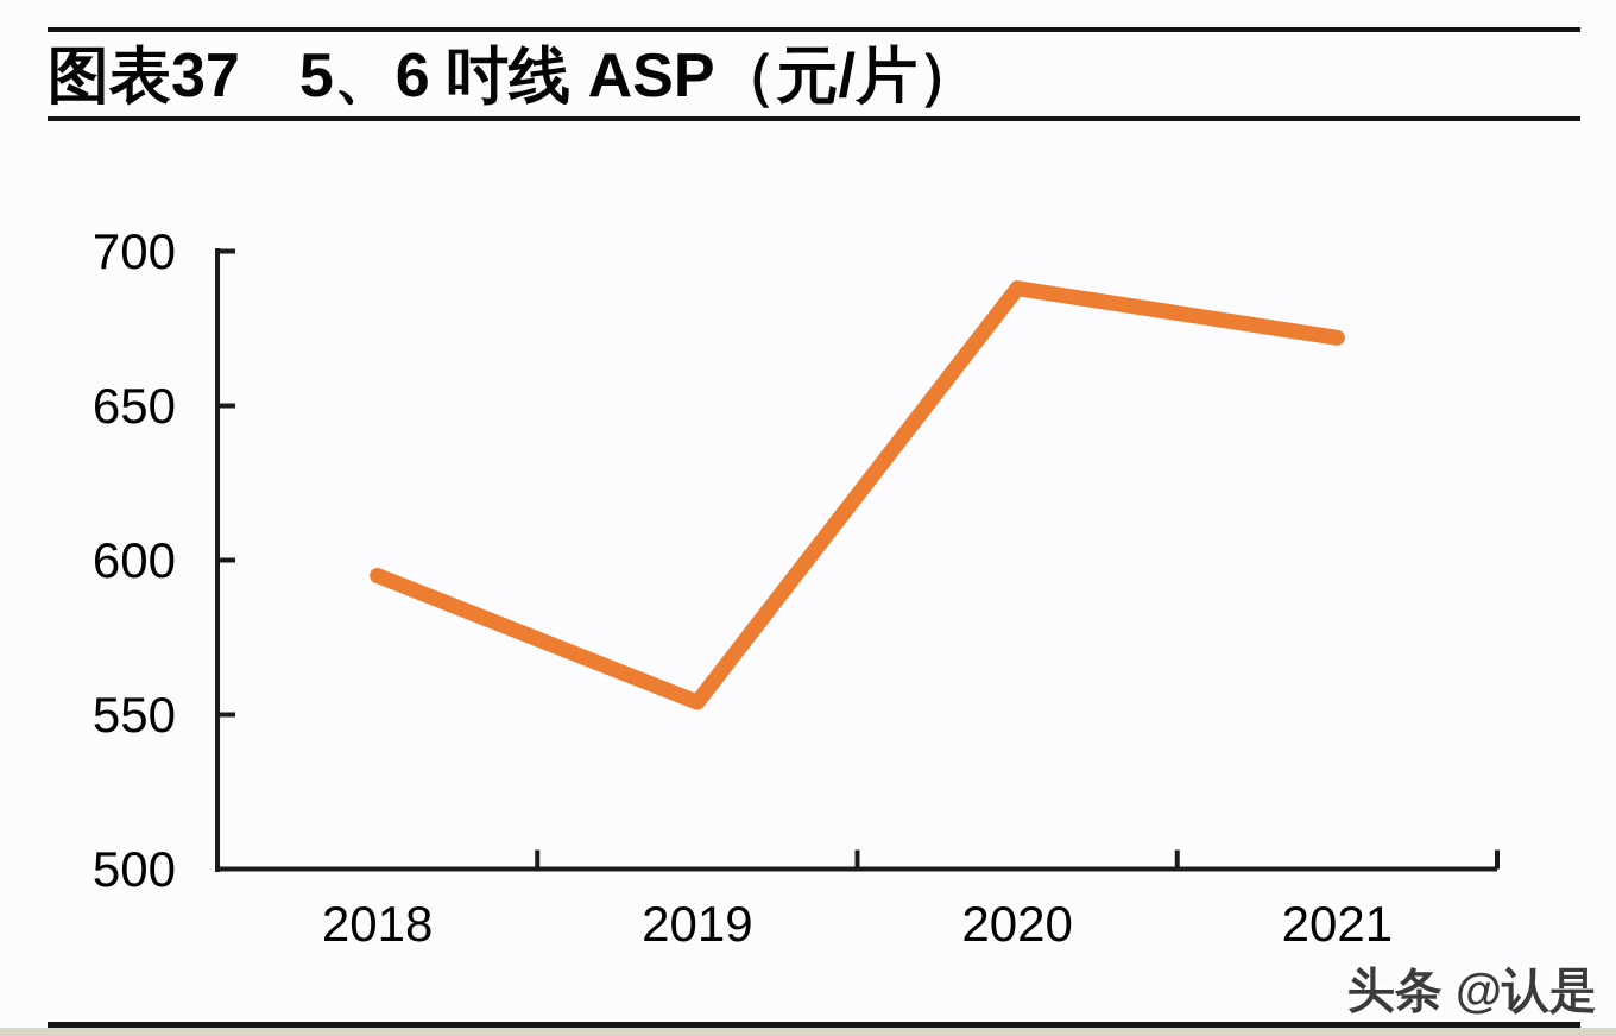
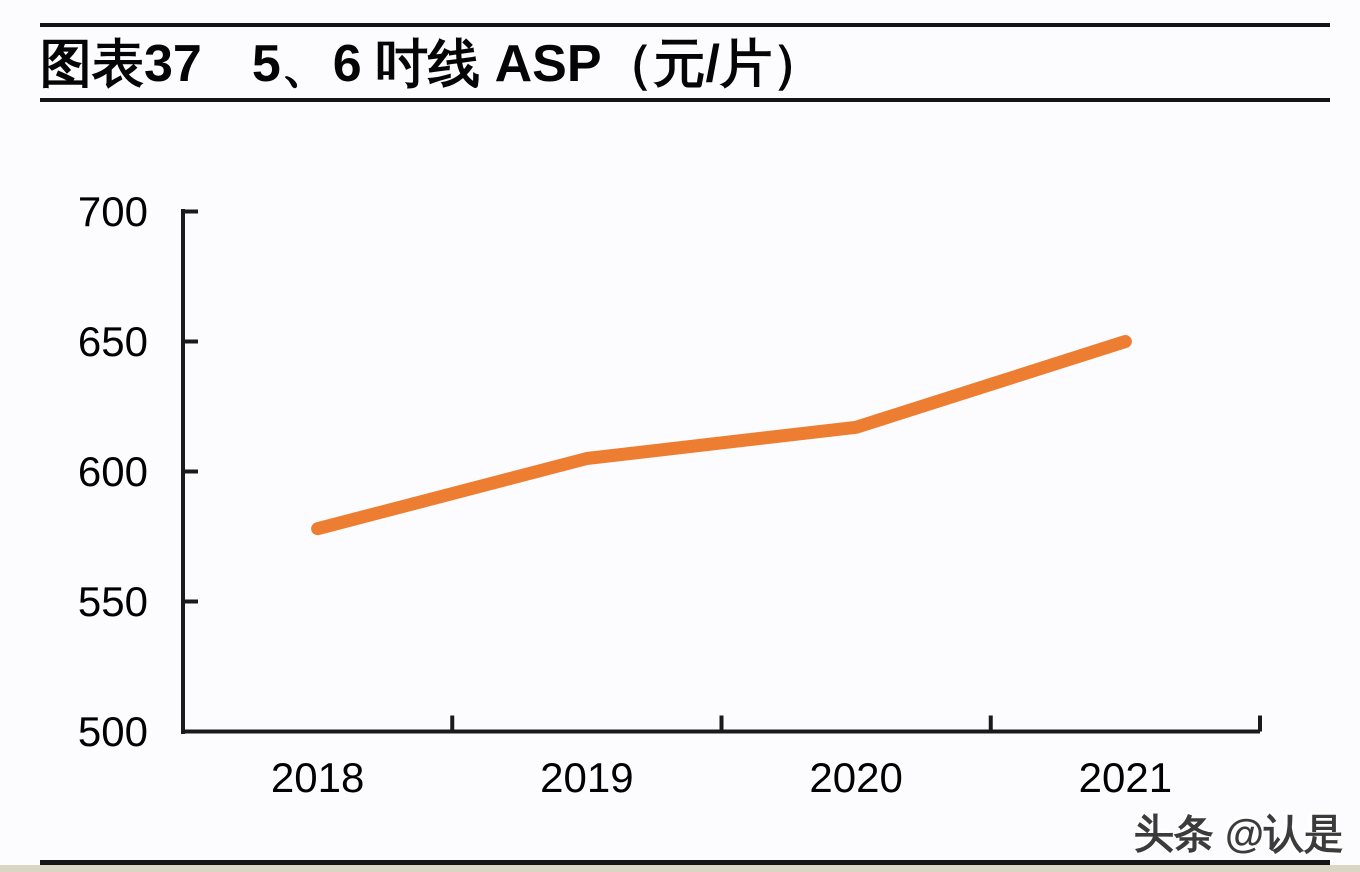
2018: 595 -> 578
2019: 554 -> 605
2020: 688 -> 617
2021: 672 -> 650
